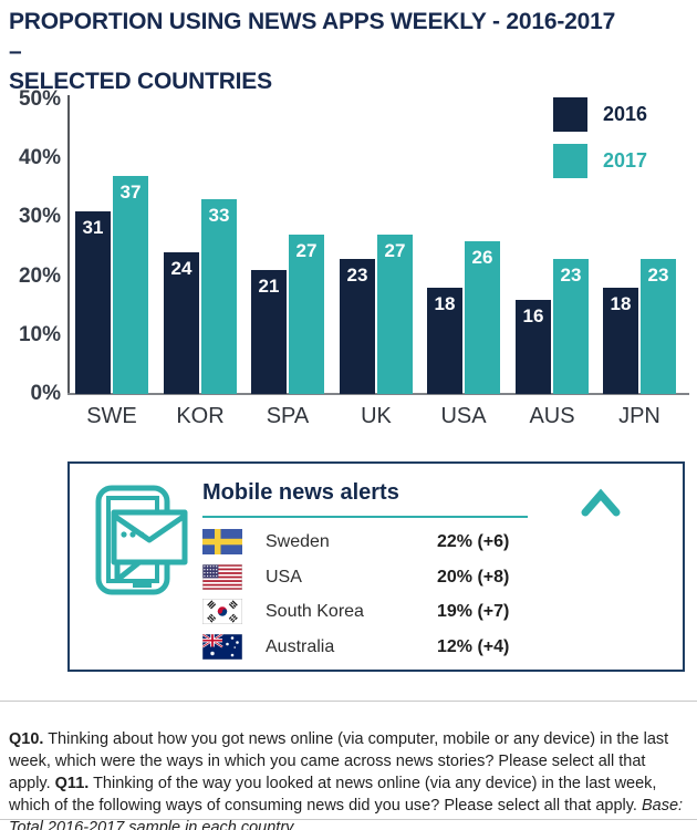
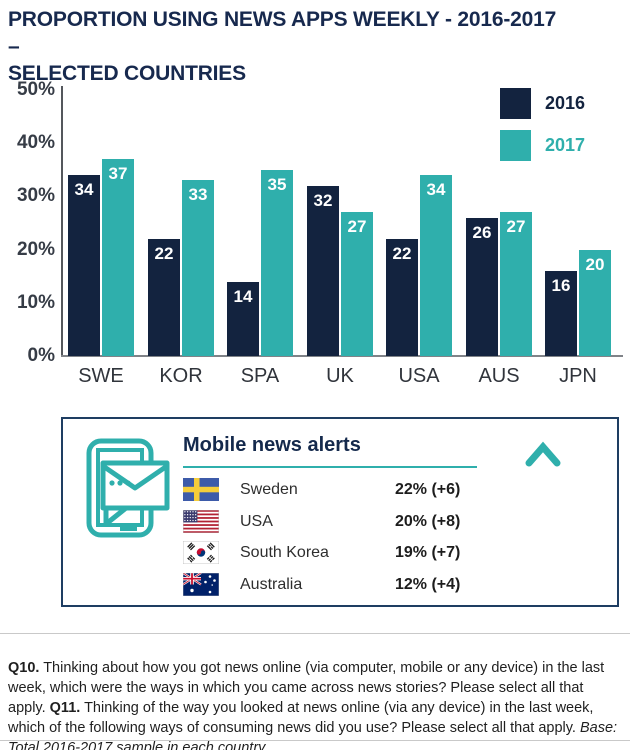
2016/SWE: 31 -> 34
2016/KOR: 24 -> 22
2016/SPA: 21 -> 14
2017/SPA: 27 -> 35
2016/UK: 23 -> 32
2016/USA: 18 -> 22
2017/USA: 26 -> 34
2016/AUS: 16 -> 26
2017/AUS: 23 -> 27
2016/JPN: 18 -> 16
2017/JPN: 23 -> 20
